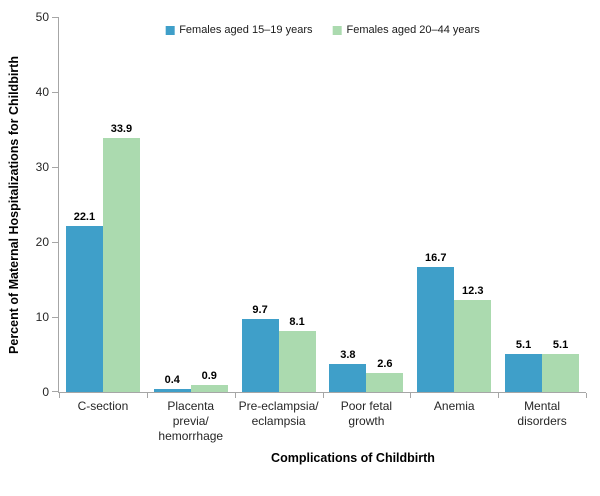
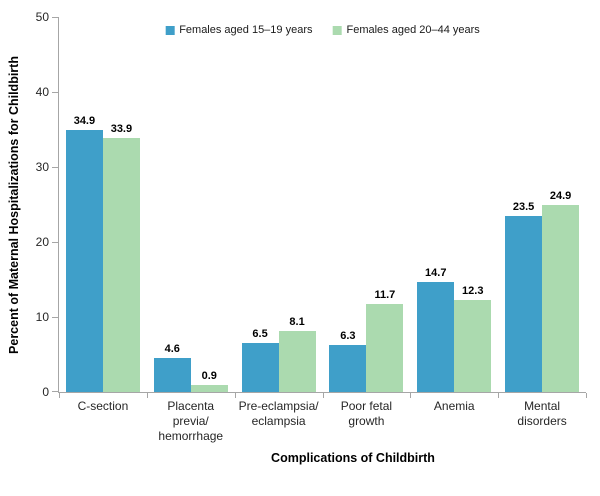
Females aged 15–19 years/C-section: 22.1 -> 34.9
Females aged 15–19 years/Placenta previa/ hemorrhage: 0.4 -> 4.6
Females aged 15–19 years/Pre-eclampsia/ eclampsia: 9.7 -> 6.5
Females aged 15–19 years/Poor fetal growth: 3.8 -> 6.3
Females aged 20–44 years/Poor fetal growth: 2.6 -> 11.7
Females aged 15–19 years/Anemia: 16.7 -> 14.7
Females aged 15–19 years/Mental disorders: 5.1 -> 23.5
Females aged 20–44 years/Mental disorders: 5.1 -> 24.9
